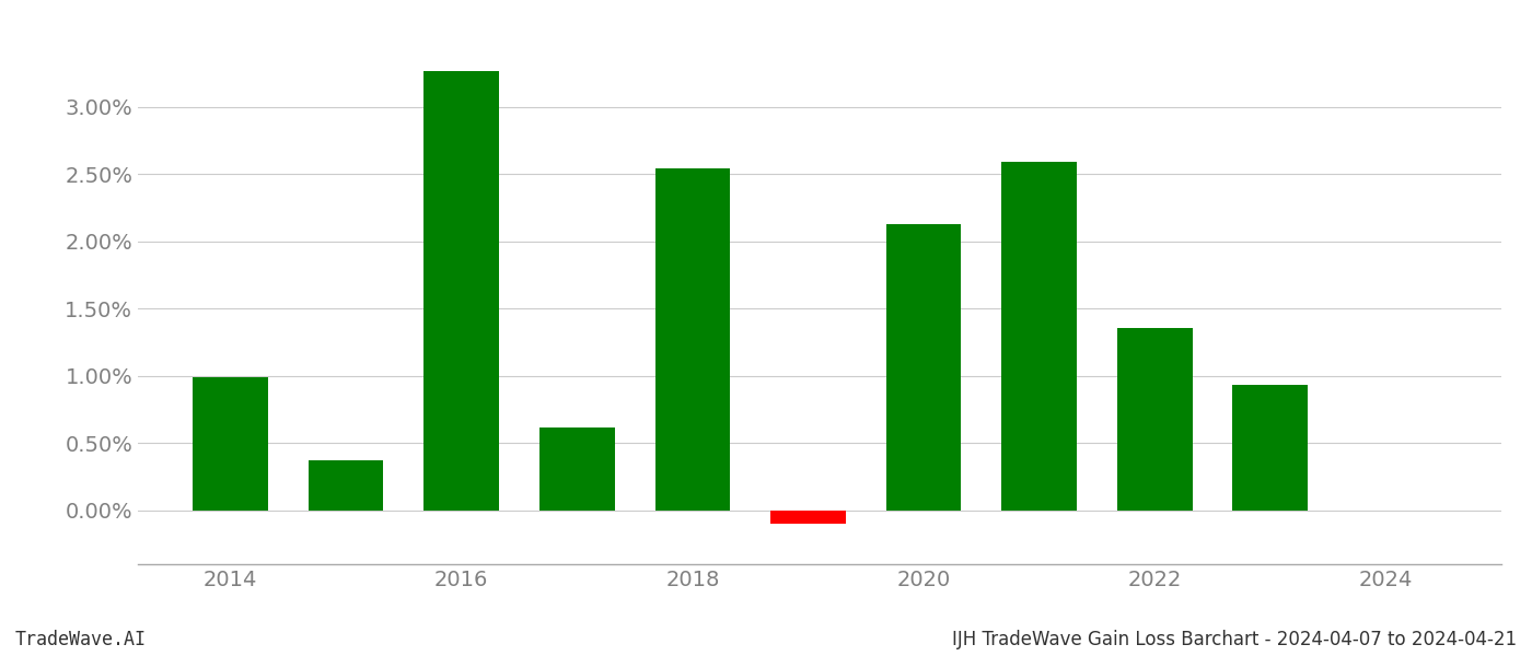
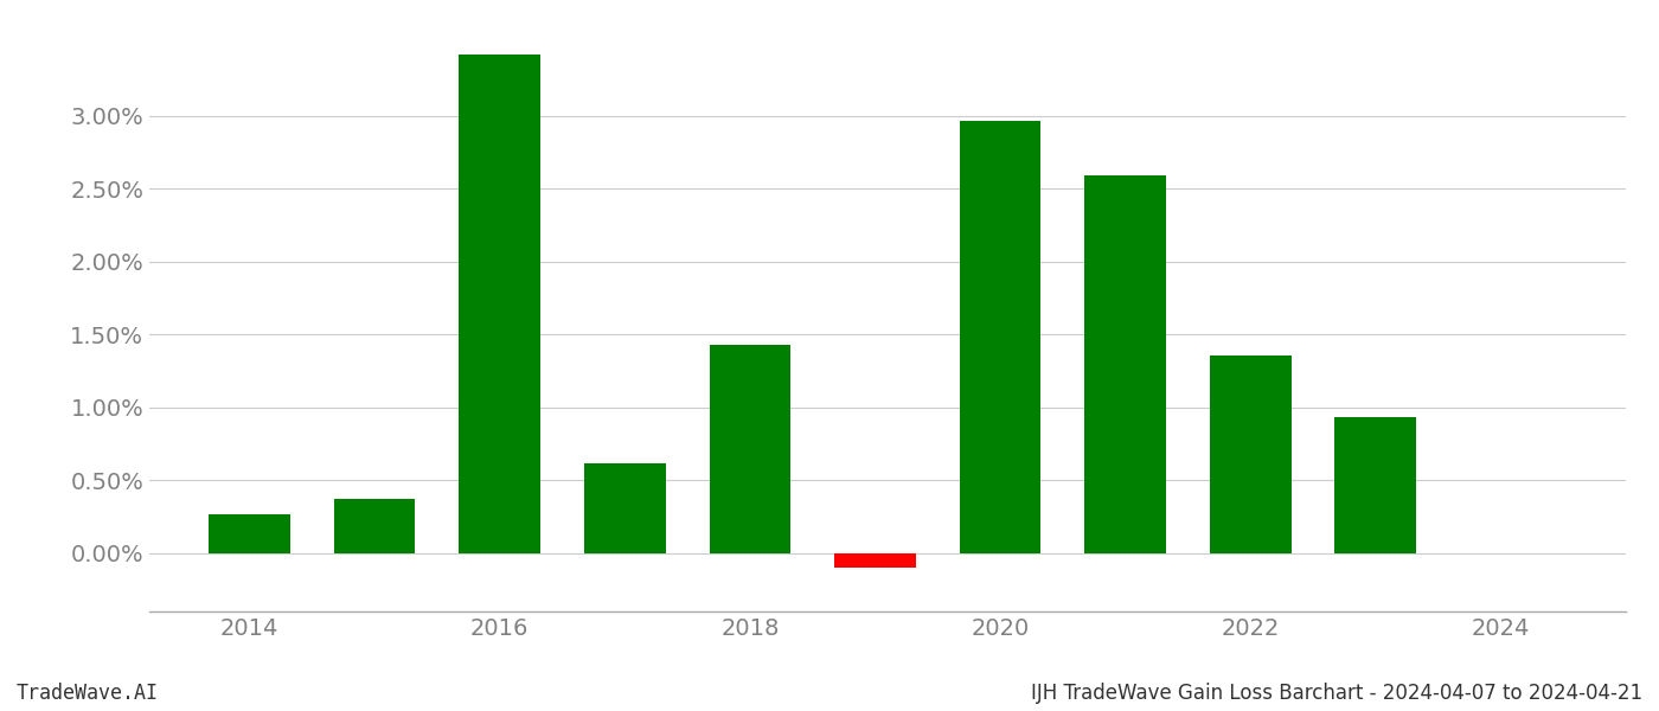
2014: 0.99% -> 0.27%
2016: 3.27% -> 3.42%
2018: 2.54% -> 1.43%
2020: 2.13% -> 2.97%
